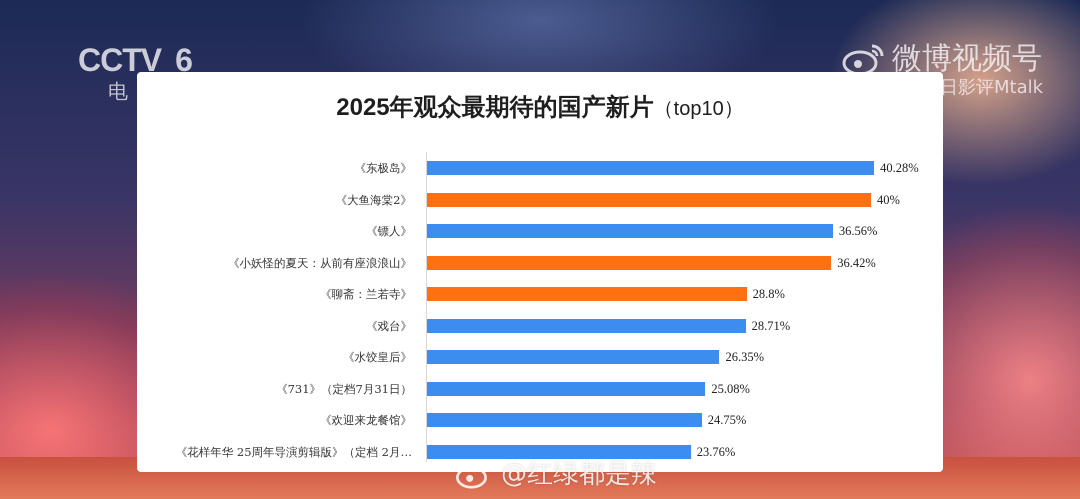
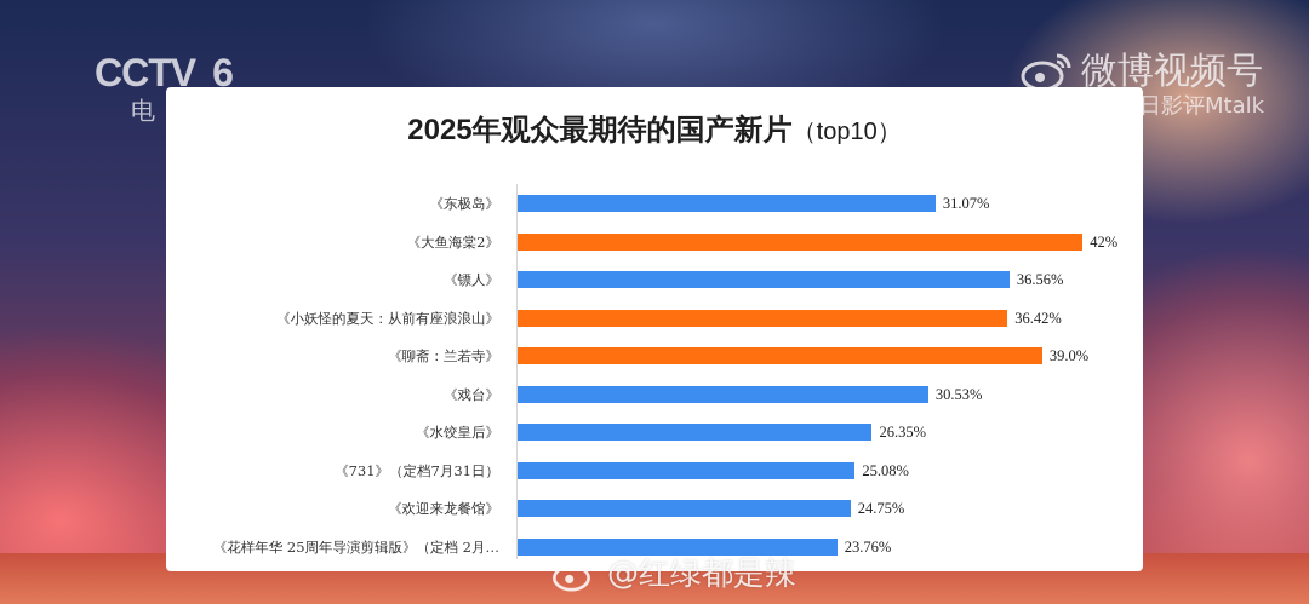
《东极岛》: 40.28% -> 31.07%
《大鱼海棠2》: 40% -> 42%
《聊斋：兰若寺》: 28.8% -> 39.0%
《戏台》: 28.71% -> 30.53%
